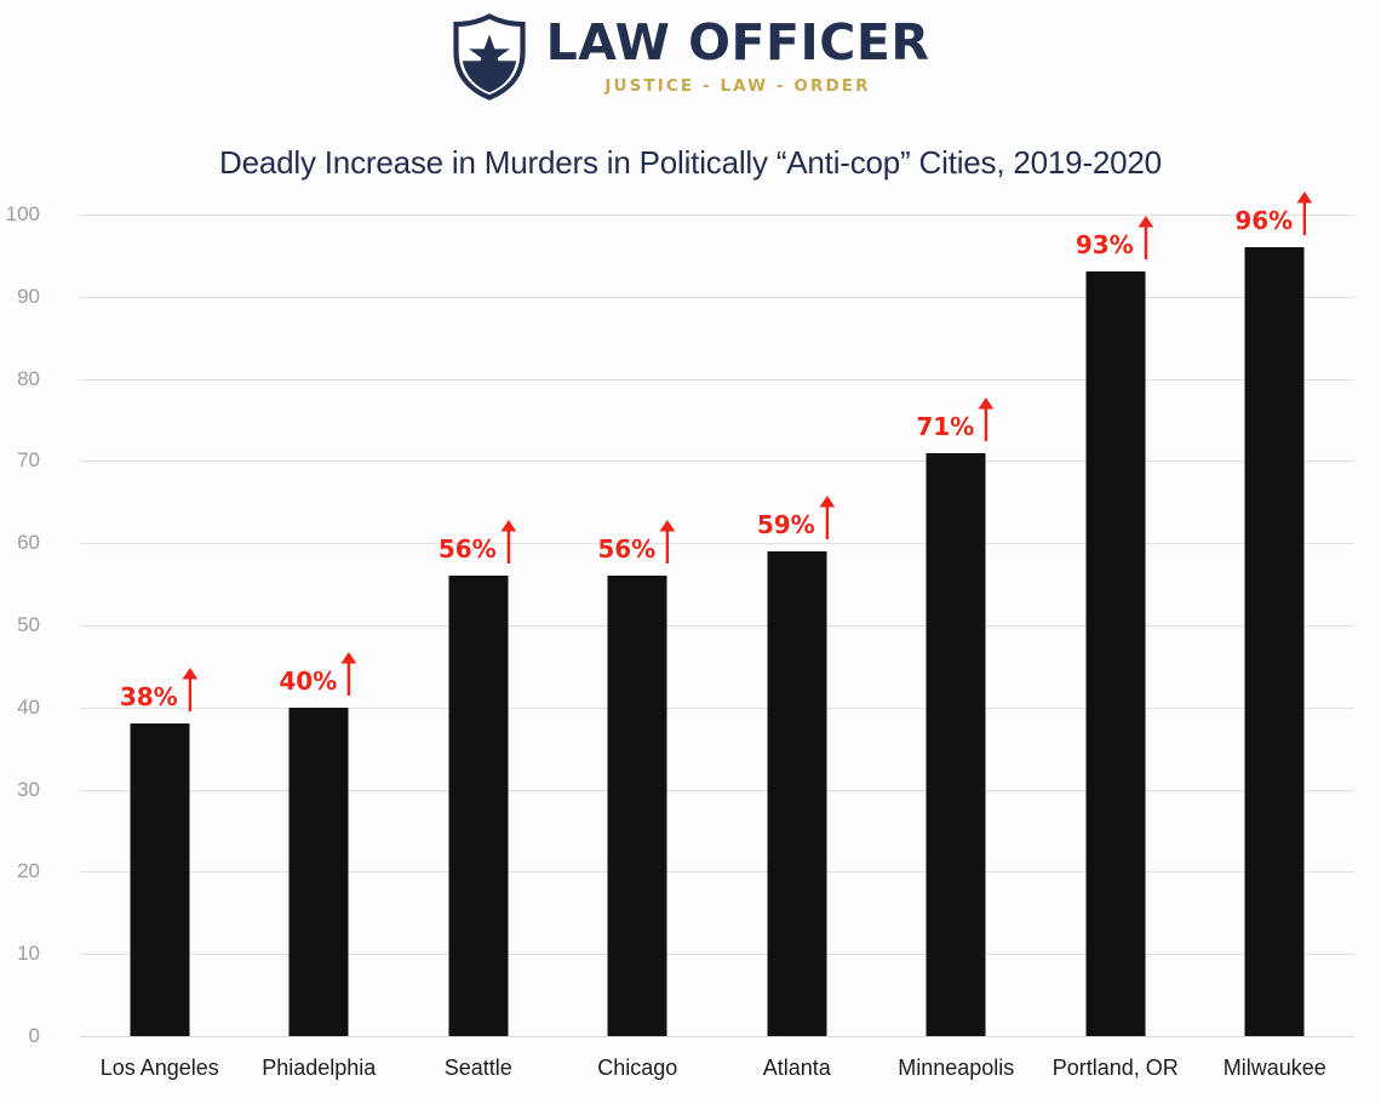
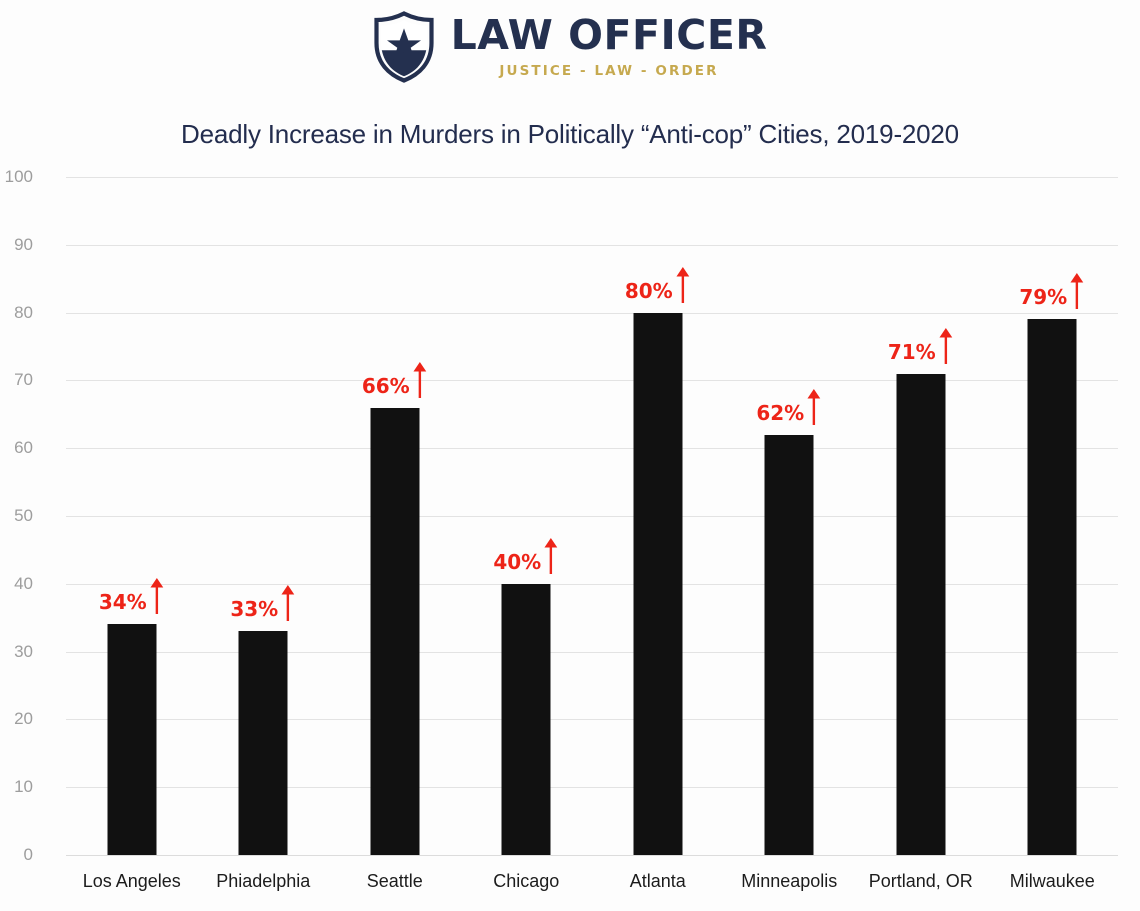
Los Angeles: 38% -> 34%
Phiadelphia: 40% -> 33%
Seattle: 56% -> 66%
Chicago: 56% -> 40%
Atlanta: 59% -> 80%
Minneapolis: 71% -> 62%
Portland, OR: 93% -> 71%
Milwaukee: 96% -> 79%
